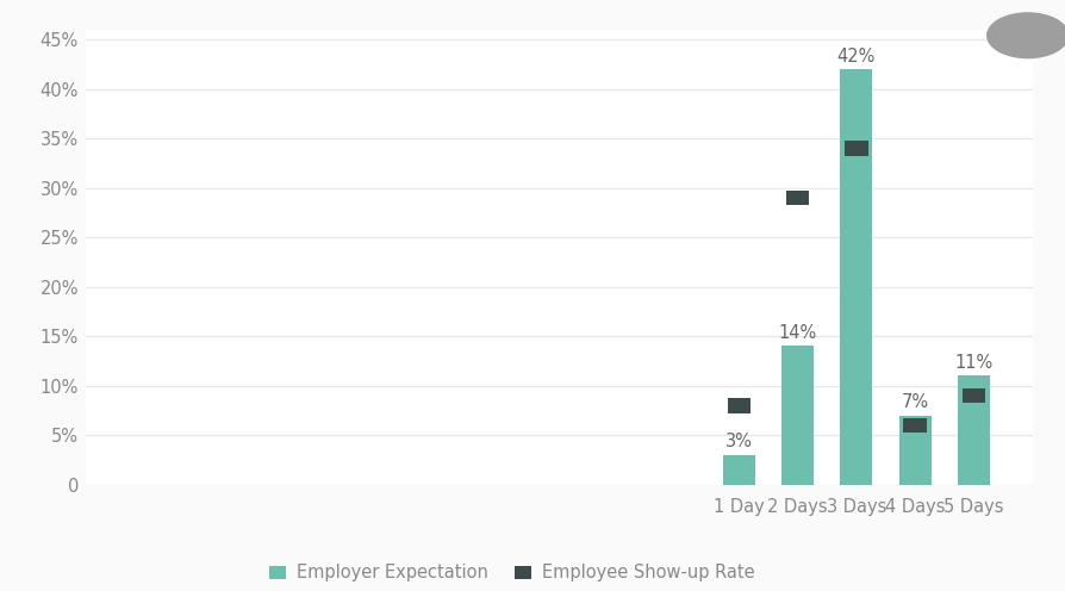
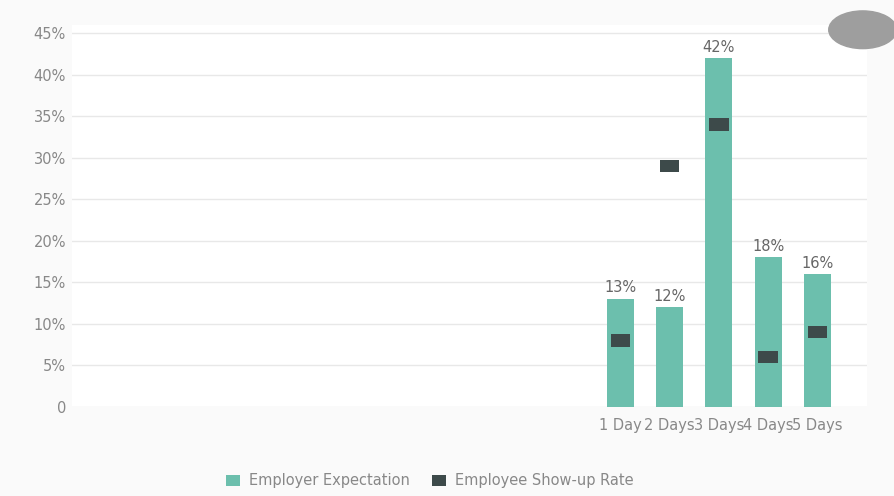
Employer Expectation/1 Day: 3% -> 13%
Employer Expectation/2 Days: 14% -> 12%
Employer Expectation/4 Days: 7% -> 18%
Employer Expectation/5 Days: 11% -> 16%
